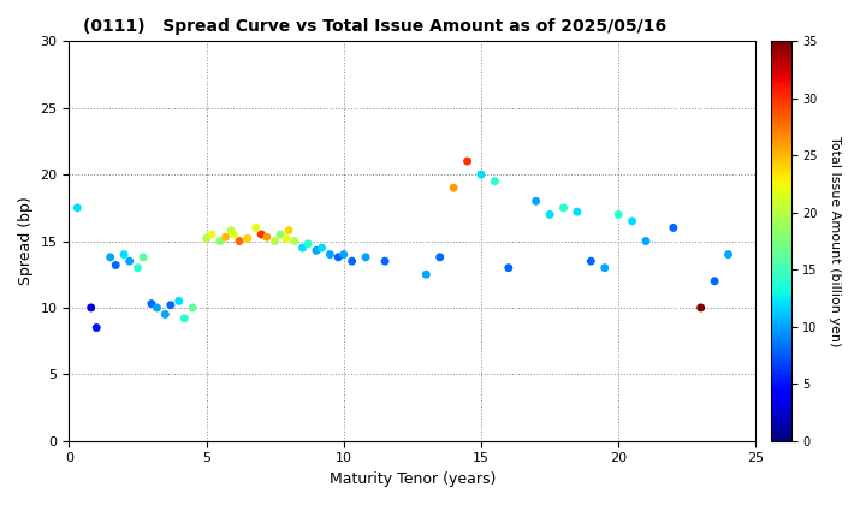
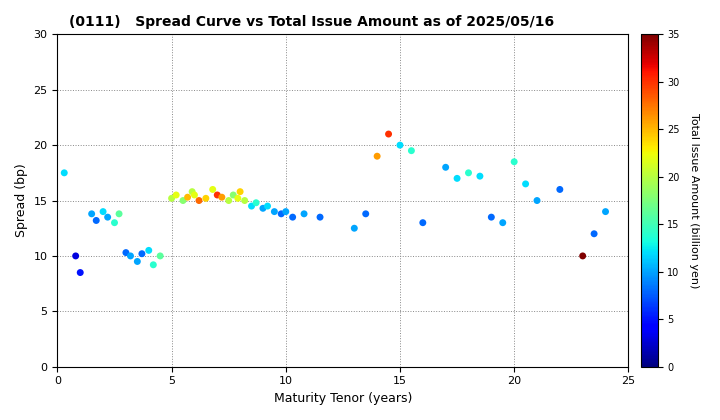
20: 17.0 -> 18.5
